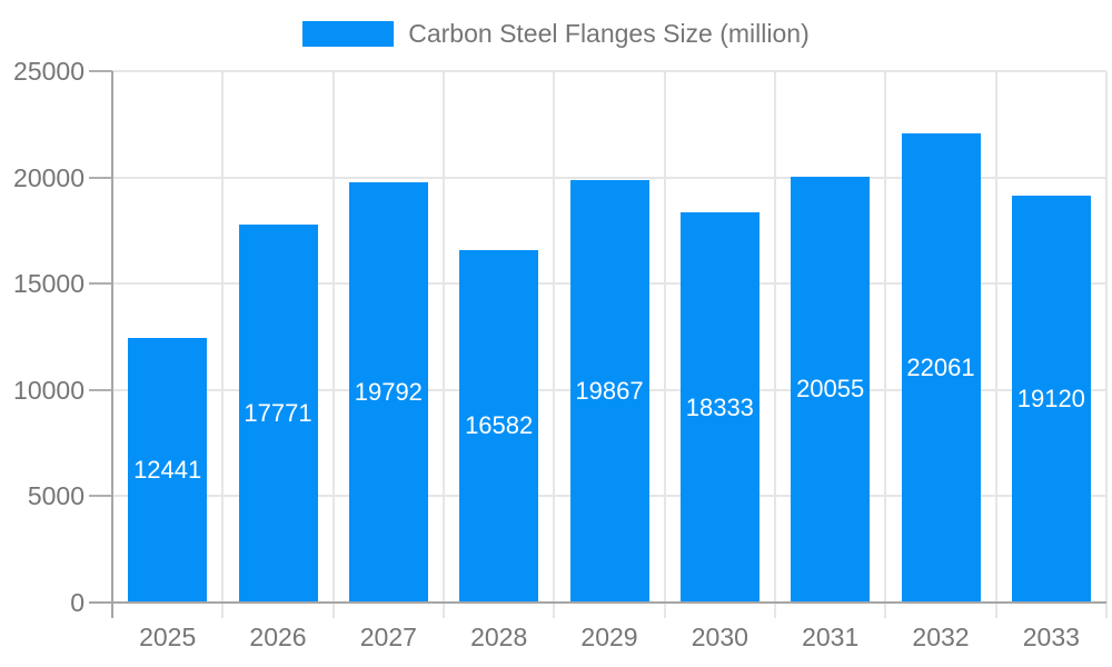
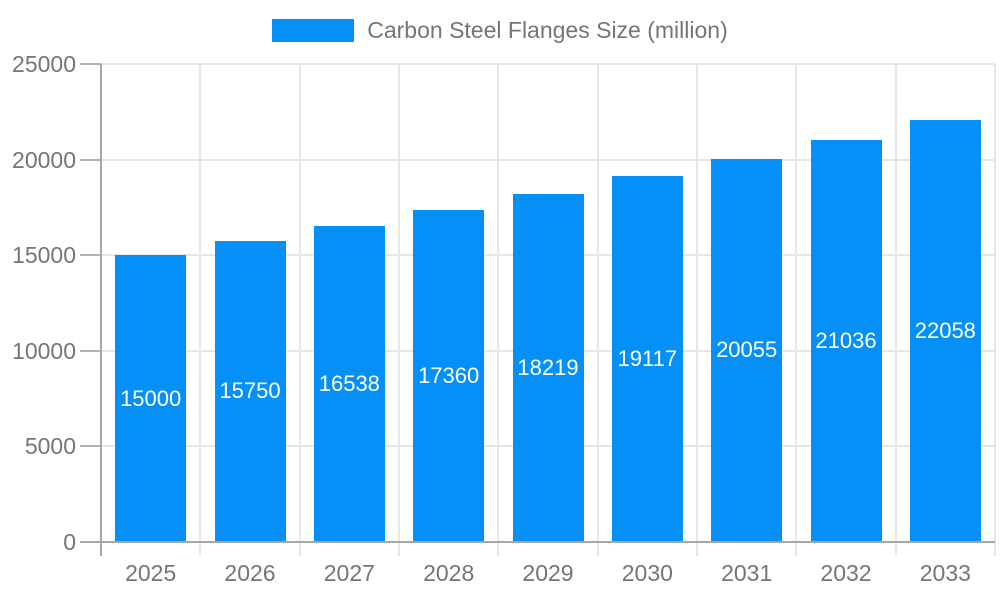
2025: 12441 -> 15000
2026: 17771 -> 15750
2027: 19792 -> 16538
2028: 16582 -> 17360
2029: 19867 -> 18219
2030: 18333 -> 19117
2032: 22061 -> 21036
2033: 19120 -> 22058
